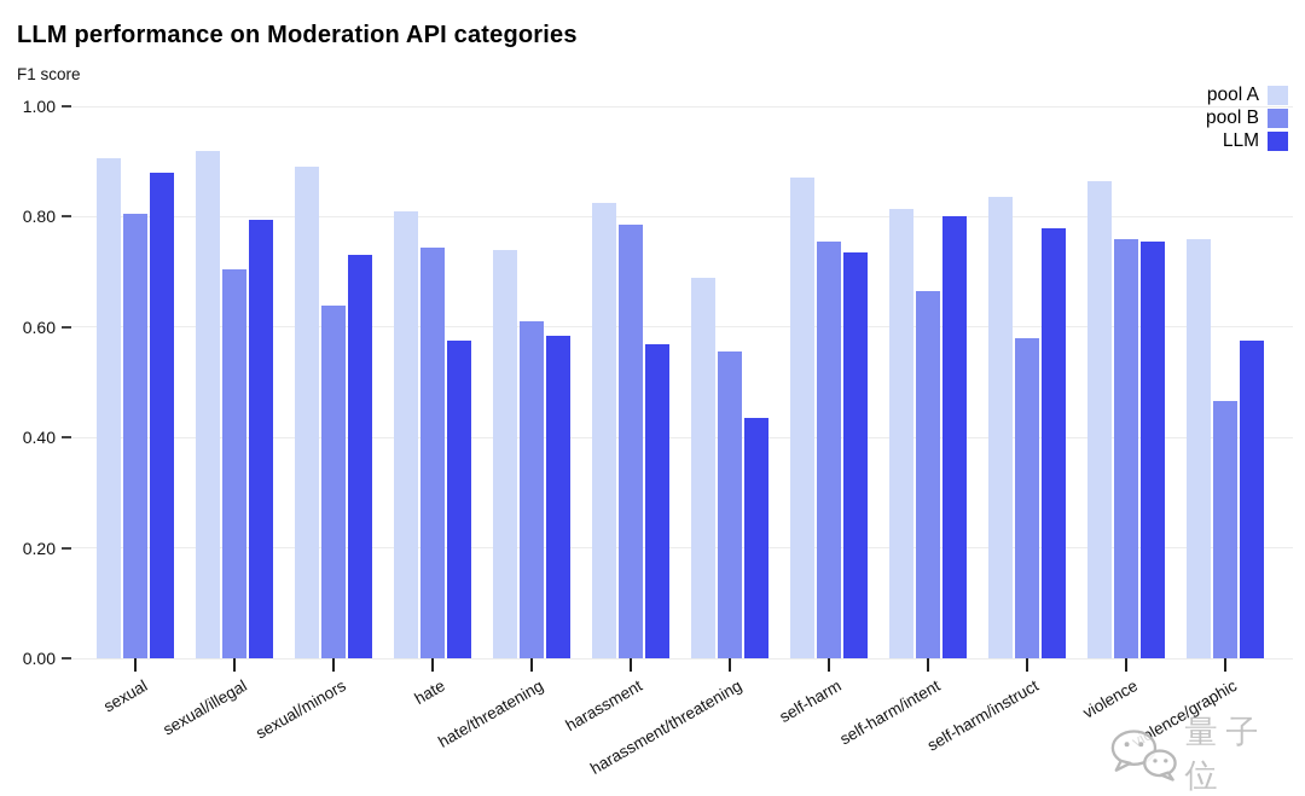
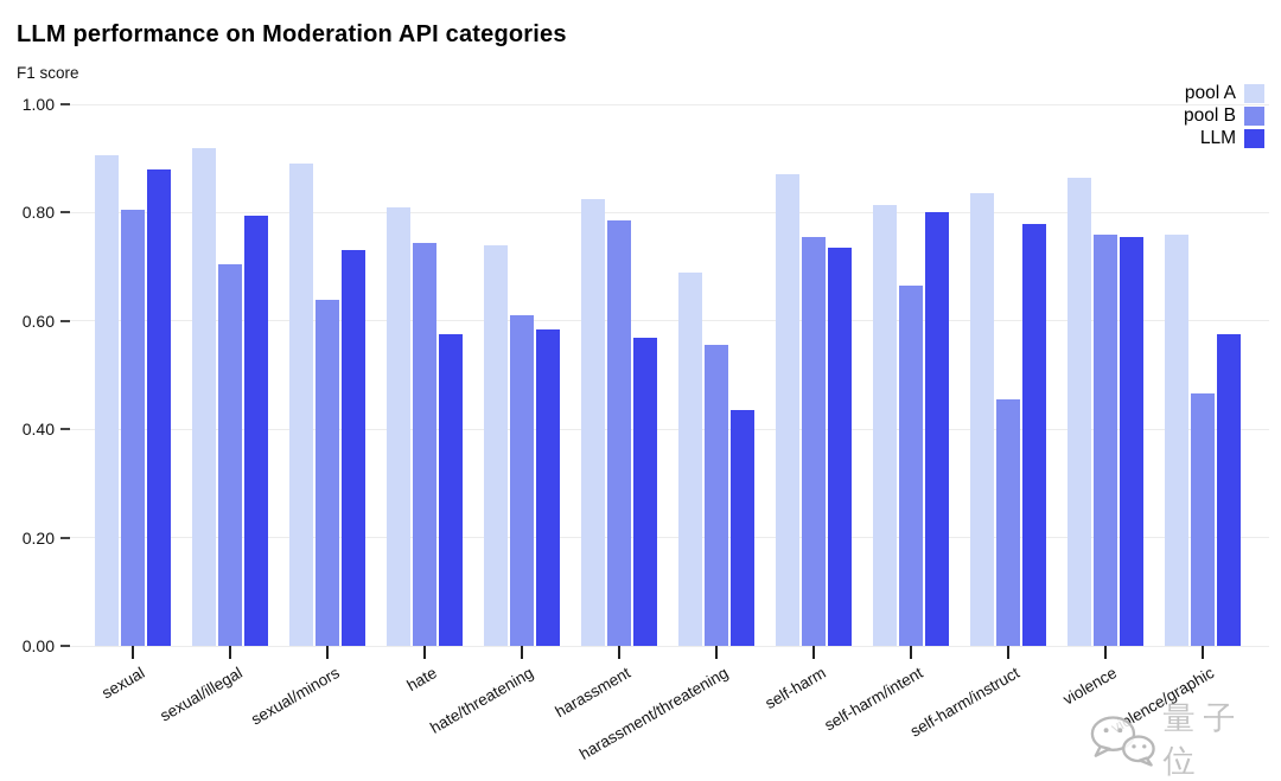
pool B/self-harm/instruct: 0.58 -> 0.46
